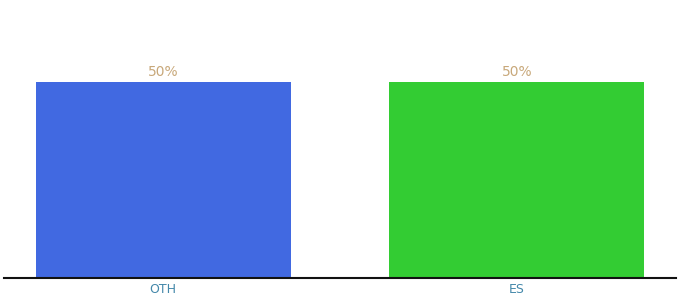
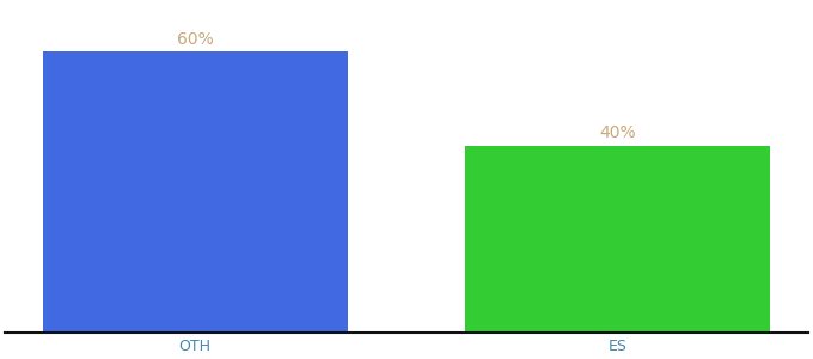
OTH: 50% -> 60%
ES: 50% -> 40%
